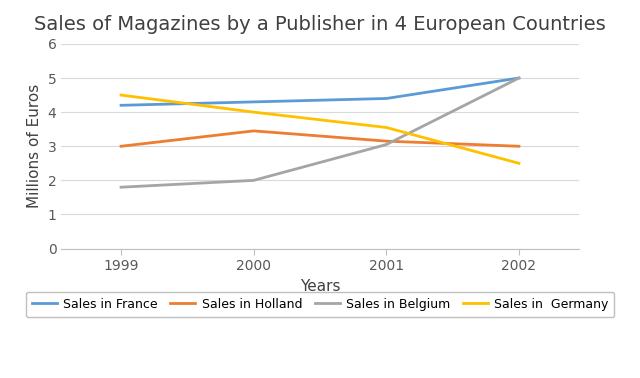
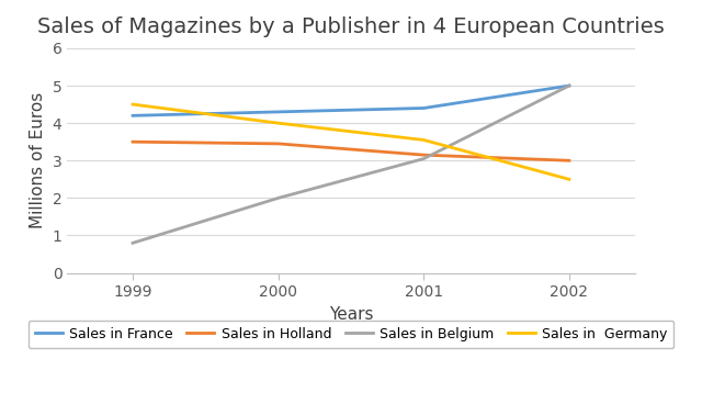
Sales in Holland/1999: 3.00 -> 3.50
Sales in Belgium/1999: 1.80 -> 0.80
